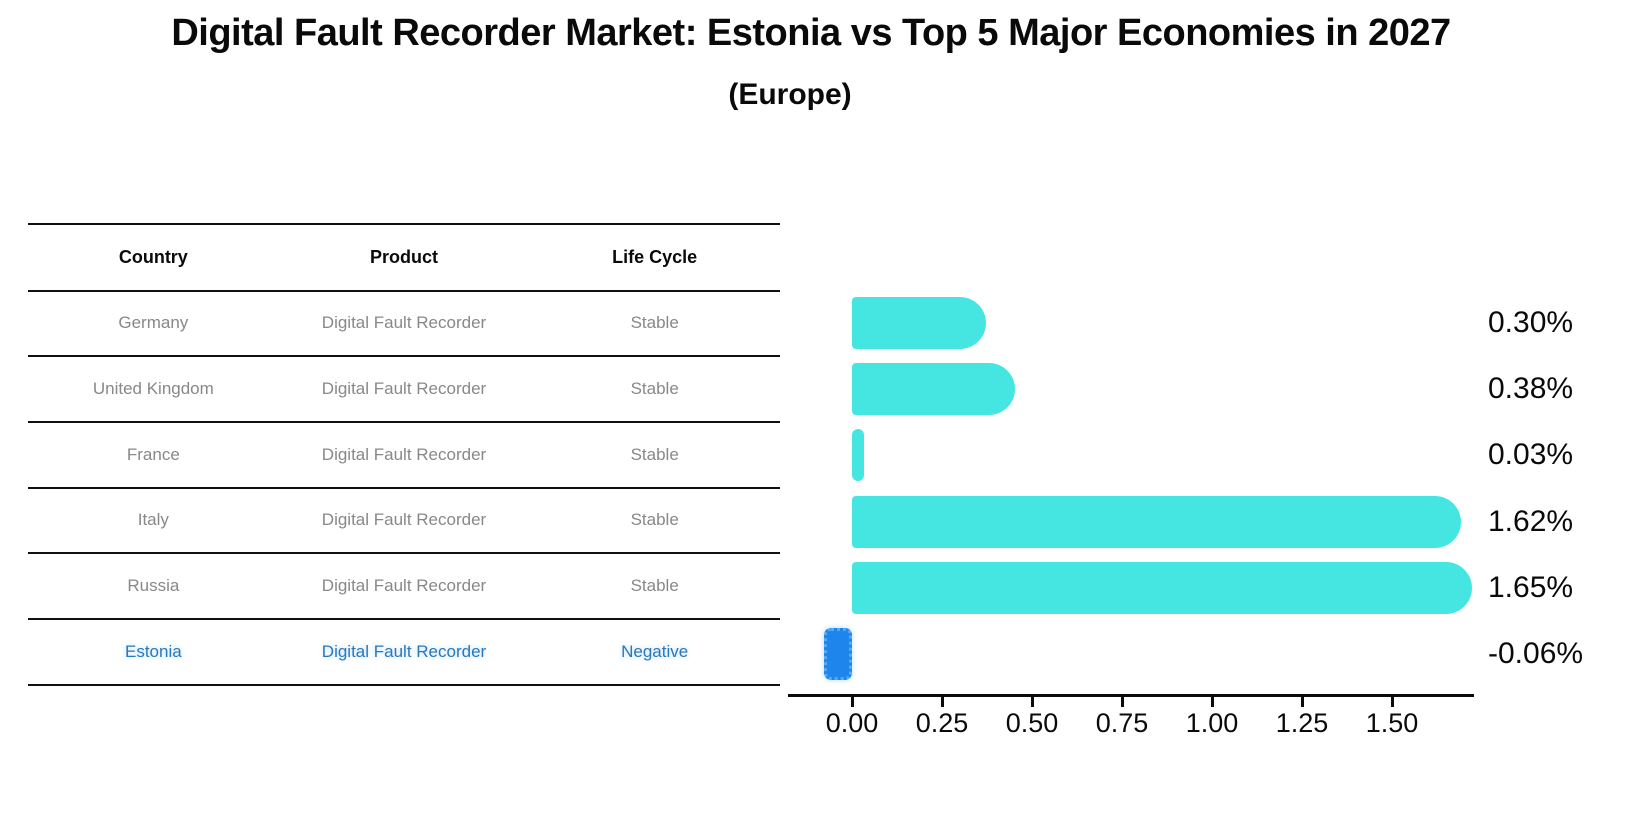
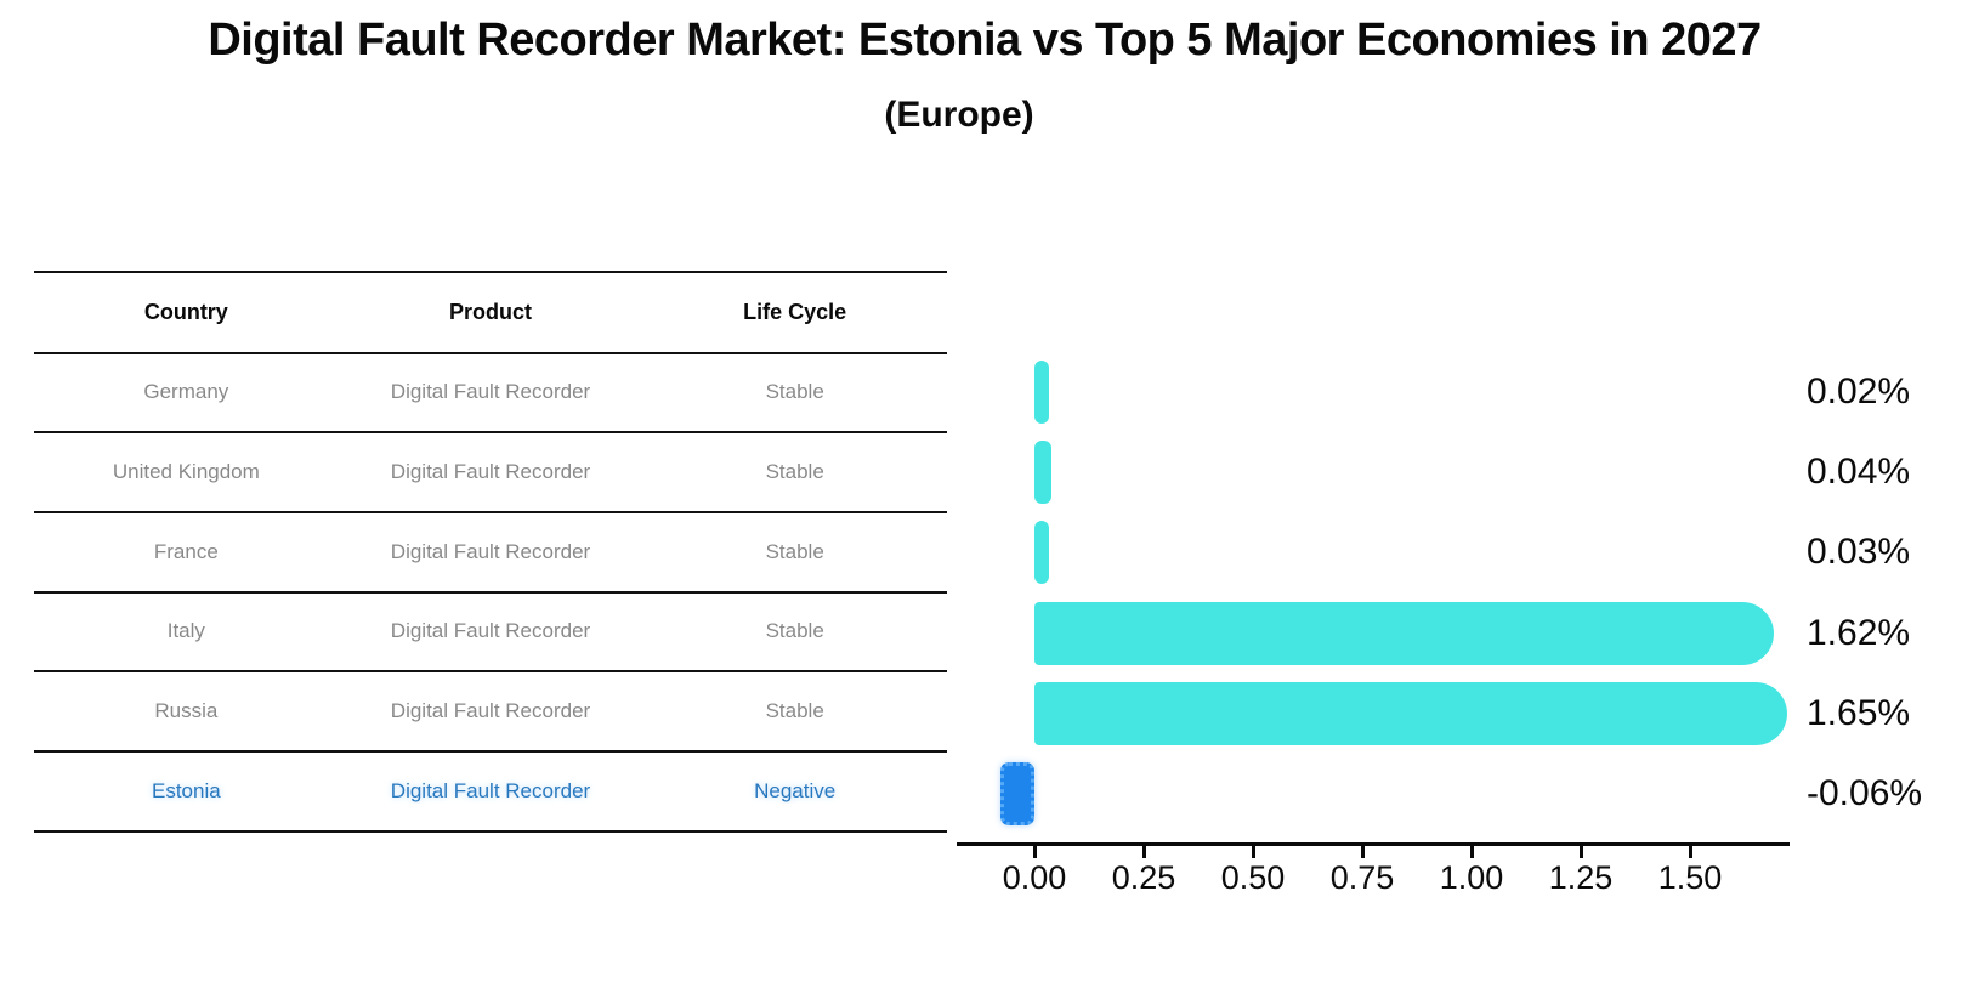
Germany: 0.30% -> 0.02%
United Kingdom: 0.38% -> 0.04%
